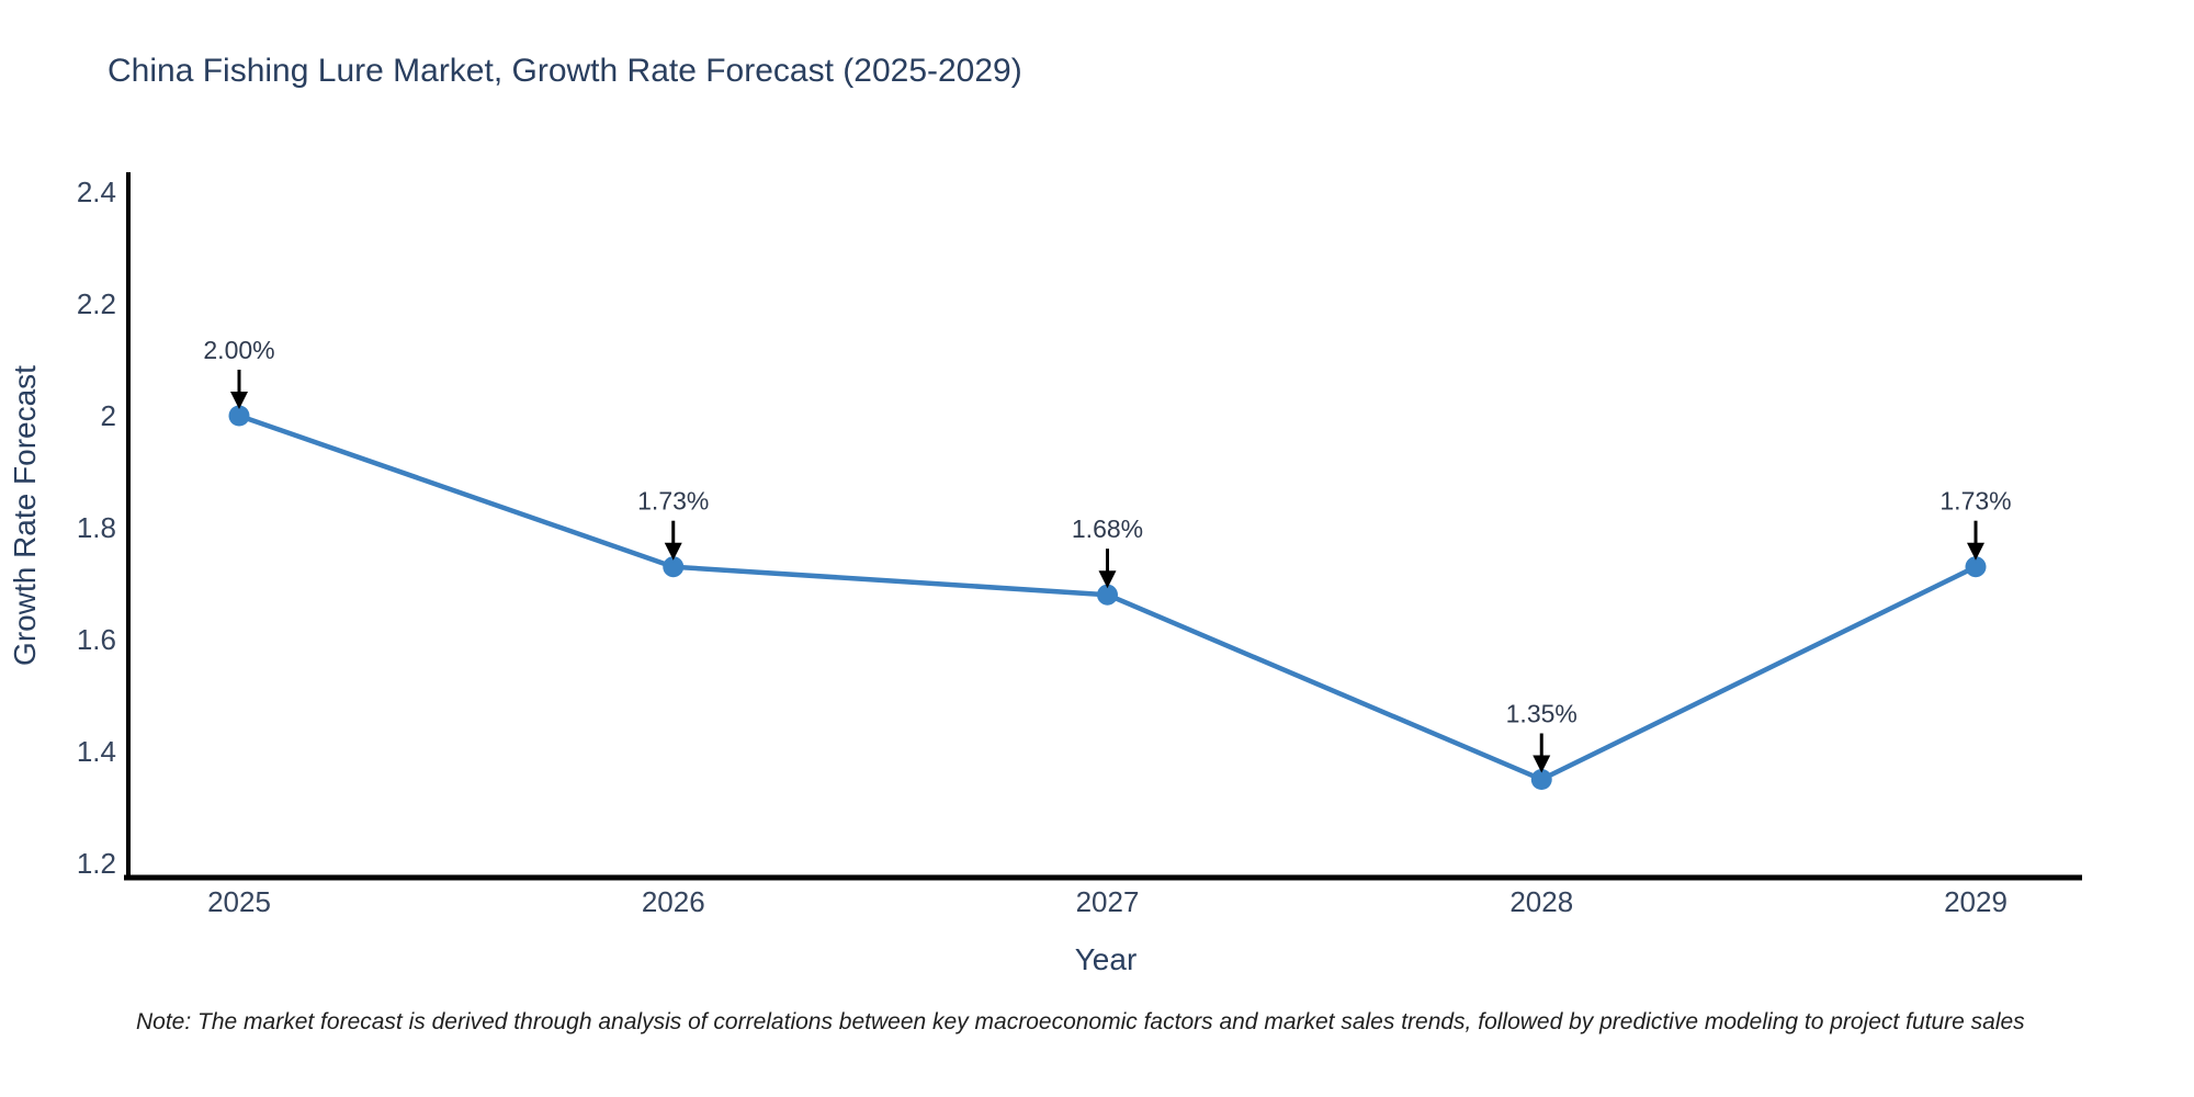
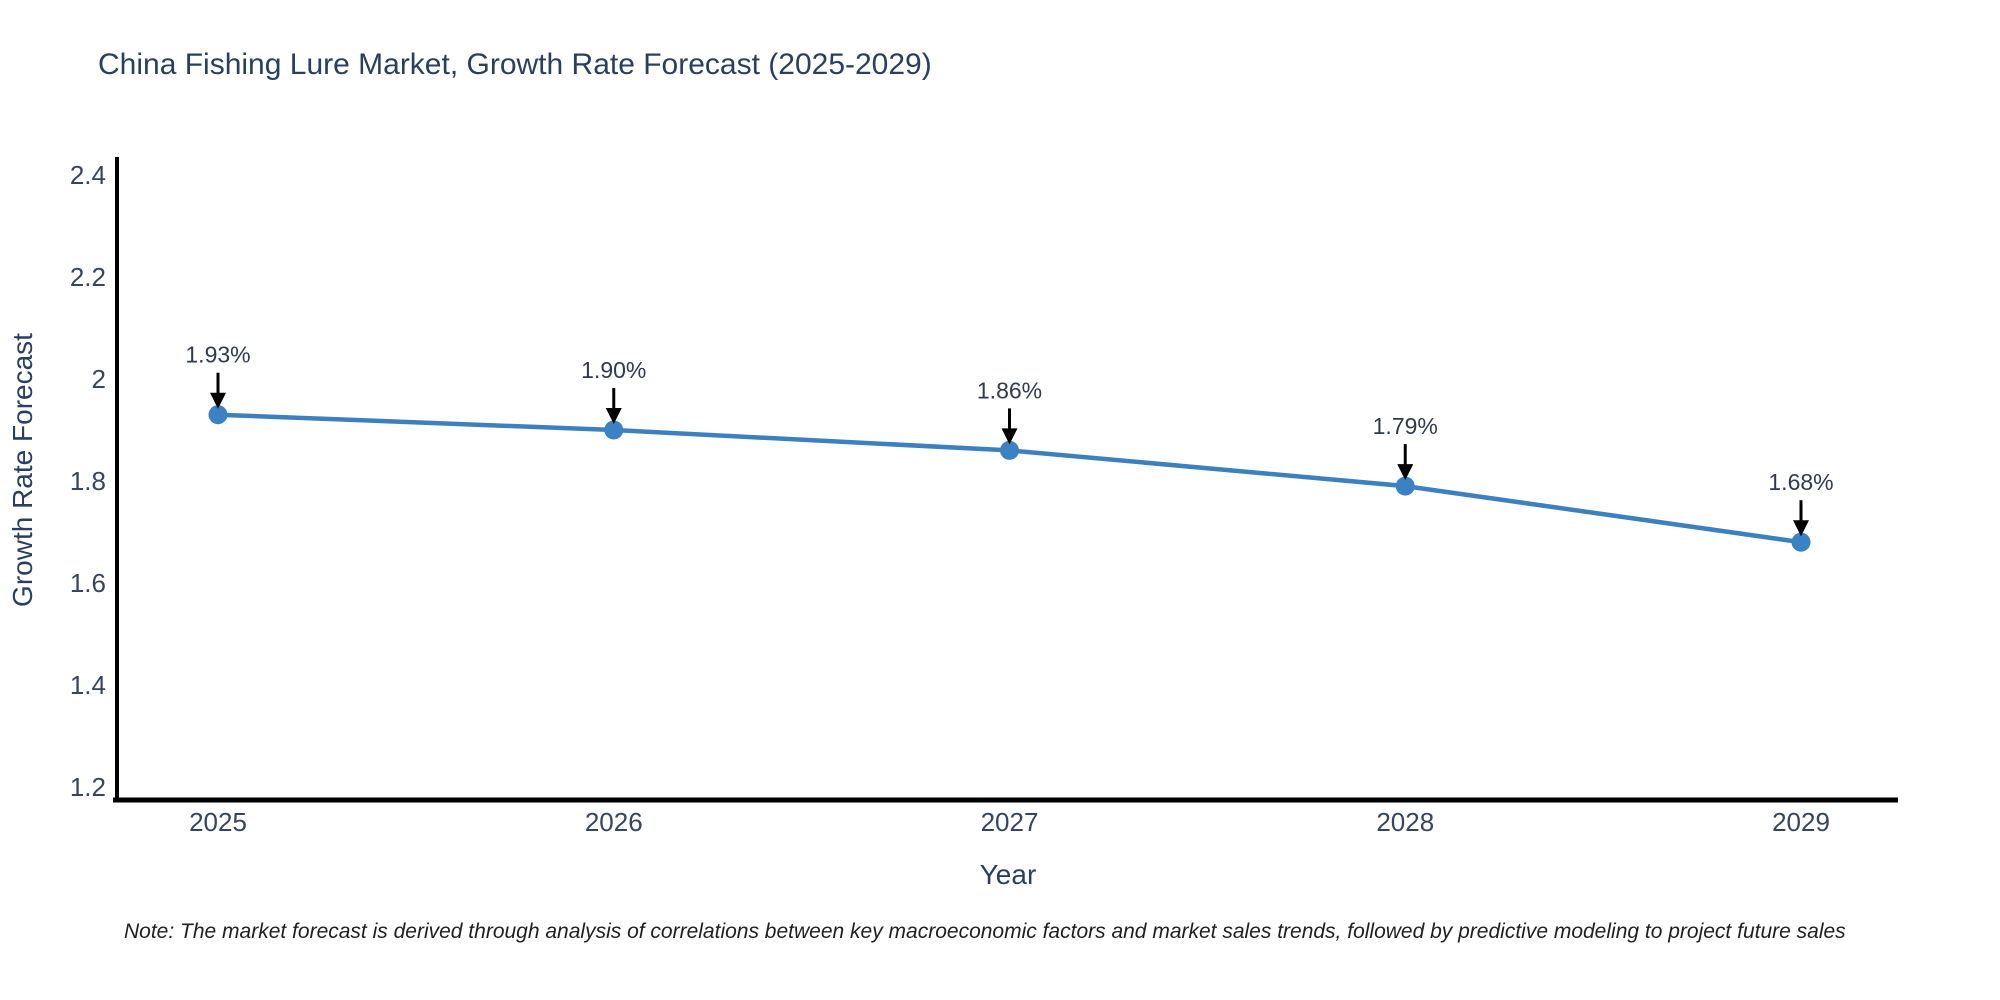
2025: 2.00% -> 1.93%
2026: 1.73% -> 1.90%
2027: 1.68% -> 1.86%
2028: 1.35% -> 1.79%
2029: 1.73% -> 1.68%
